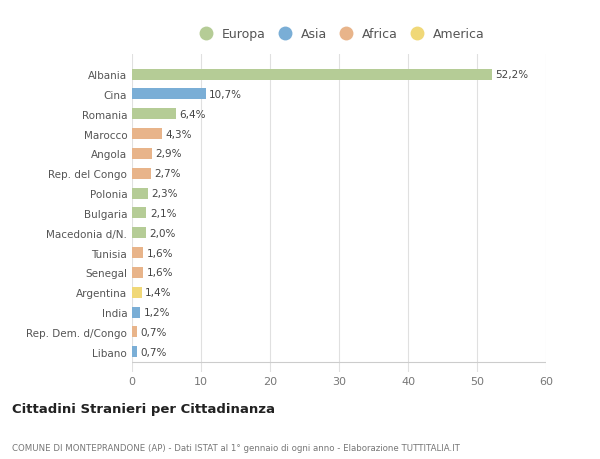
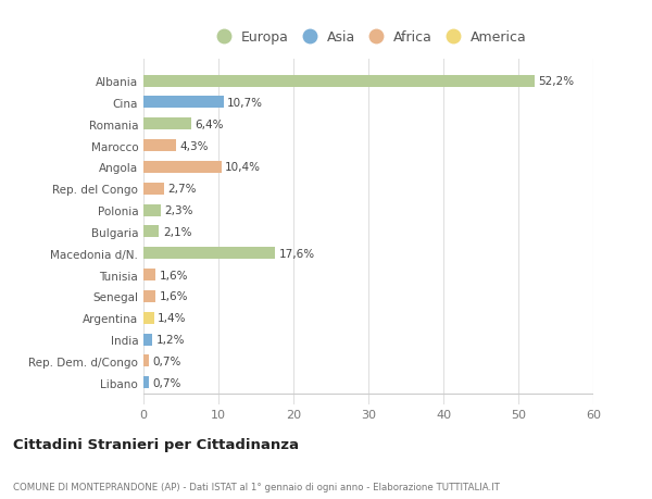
Angola: 2,9% -> 10,4%
Macedonia d/N.: 2,0% -> 17,6%
